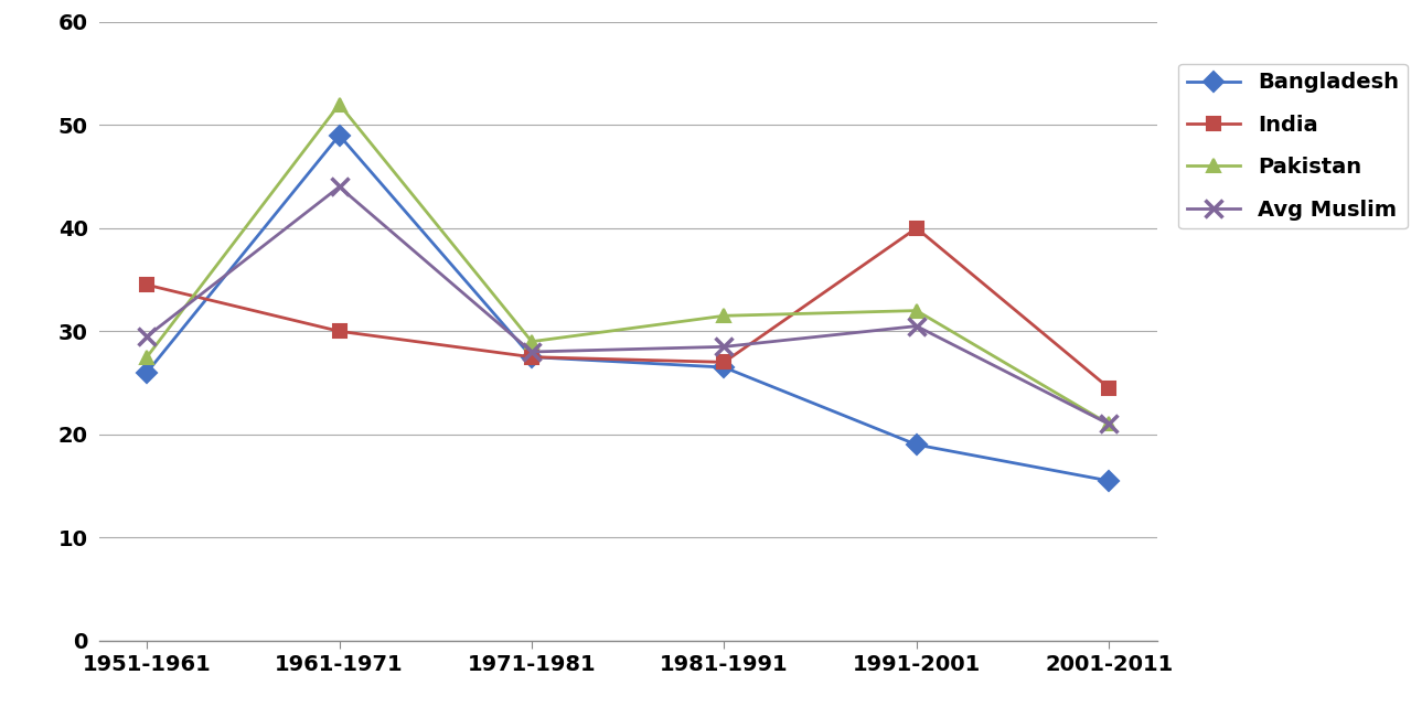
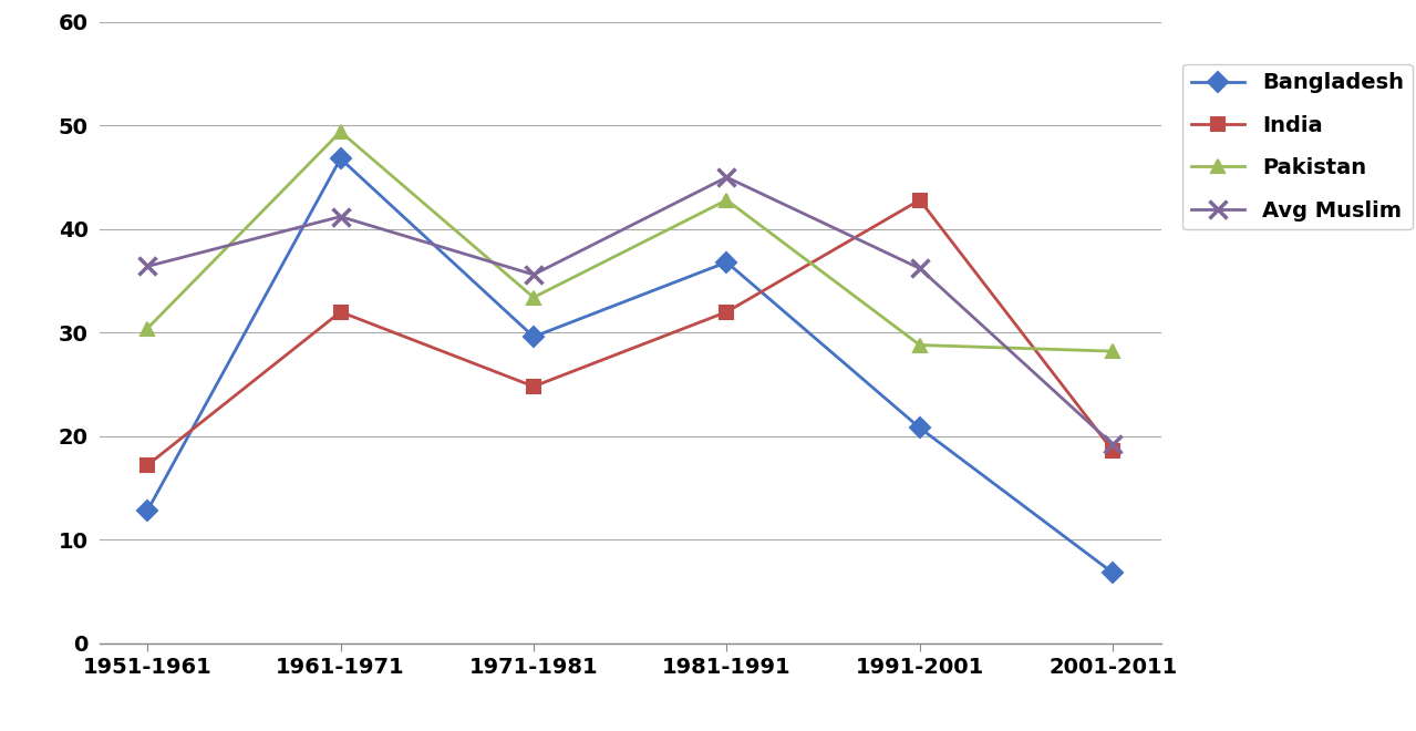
Bangladesh/1951-1961: 26.0 -> 12.8
India/1951-1961: 34.5 -> 17.2
Pakistan/1951-1961: 27.5 -> 30.4
Avg Muslim/1951-1961: 29.5 -> 36.4
Bangladesh/1961-1971: 49.0 -> 46.8
India/1961-1971: 30.0 -> 32.0
Pakistan/1961-1971: 52.0 -> 49.4
Avg Muslim/1961-1971: 44.0 -> 41.2
Bangladesh/1971-1981: 27.5 -> 29.6
India/1971-1981: 27.5 -> 24.8
Pakistan/1971-1981: 29.0 -> 33.4
Avg Muslim/1971-1981: 28.0 -> 35.6
Bangladesh/1981-1991: 26.5 -> 36.8
India/1981-1991: 27.0 -> 32.0
Pakistan/1981-1991: 31.5 -> 42.8
Avg Muslim/1981-1991: 28.5 -> 45.0
Bangladesh/1991-2001: 19.0 -> 20.8
India/1991-2001: 40.0 -> 42.8
Pakistan/1991-2001: 32.0 -> 28.8
Avg Muslim/1991-2001: 30.5 -> 36.2
Bangladesh/2001-2011: 15.5 -> 6.8
India/2001-2011: 24.5 -> 18.6
Pakistan/2001-2011: 21.0 -> 28.2
Avg Muslim/2001-2011: 21.0 -> 19.2
